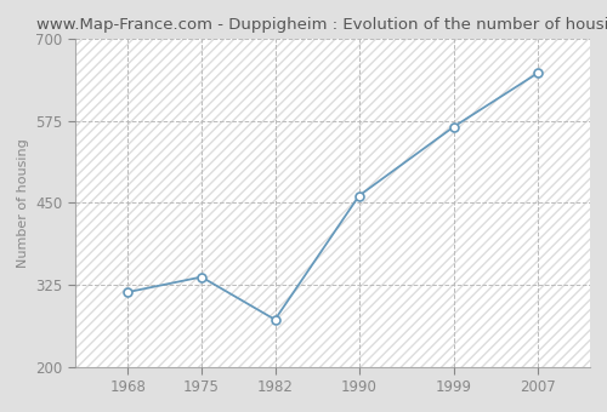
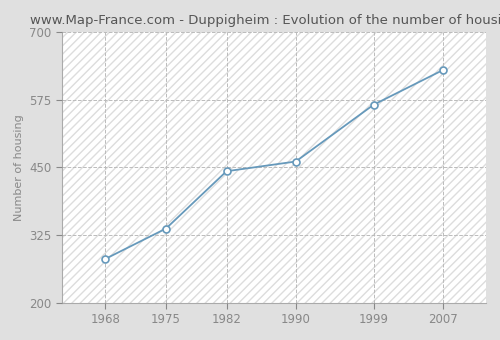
1968: 314 -> 281
1982: 272 -> 443
2007: 648 -> 630
